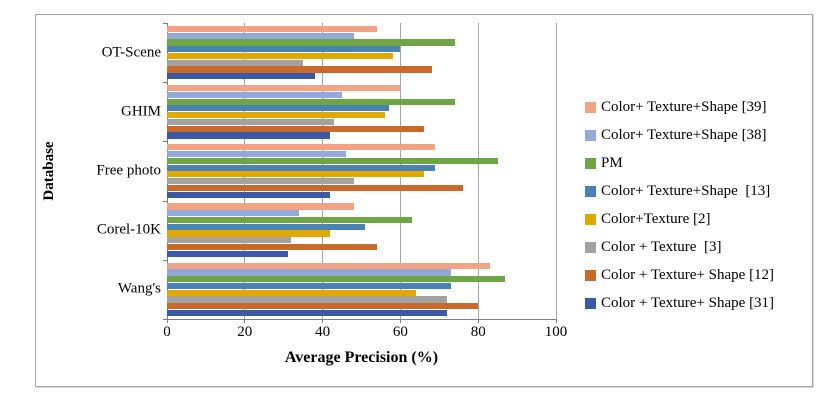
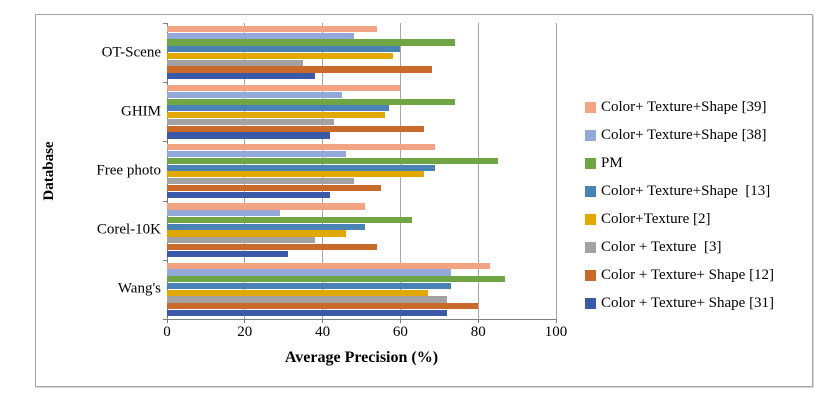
Color + Texture+ Shape [12]/Free photo: 76 -> 55
Color+ Texture+Shape [39]/Corel-10K: 48 -> 51
Color+ Texture+Shape [38]/Corel-10K: 34 -> 29
Color+Texture [2]/Corel-10K: 42 -> 46
Color + Texture [3]/Corel-10K: 32 -> 38
Color+Texture [2]/Wang's: 64 -> 67
